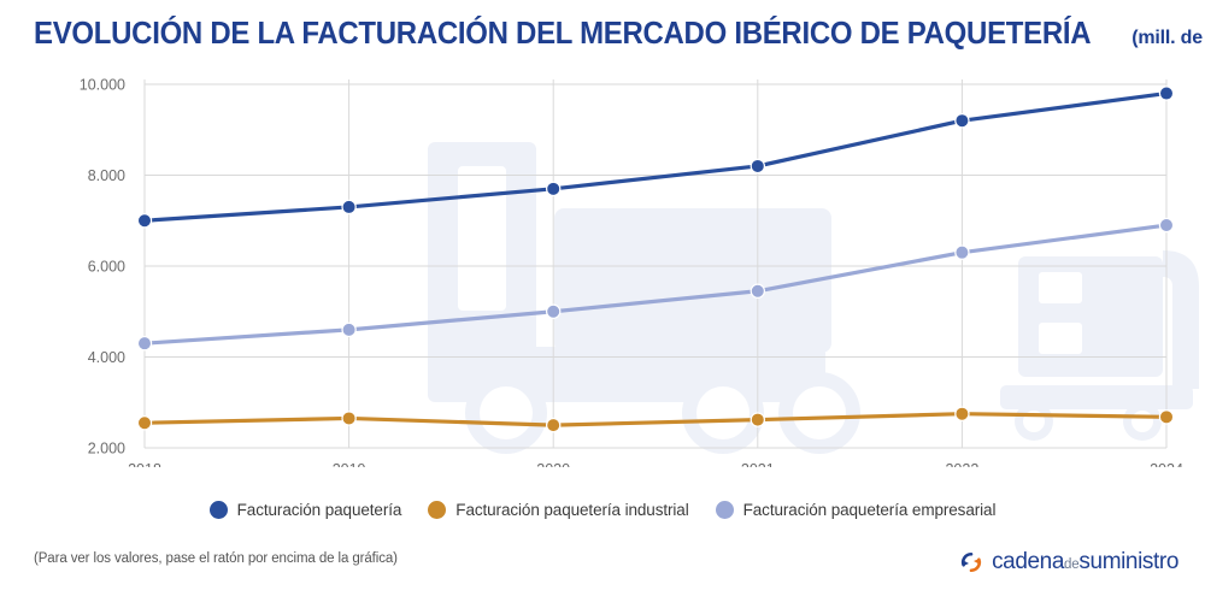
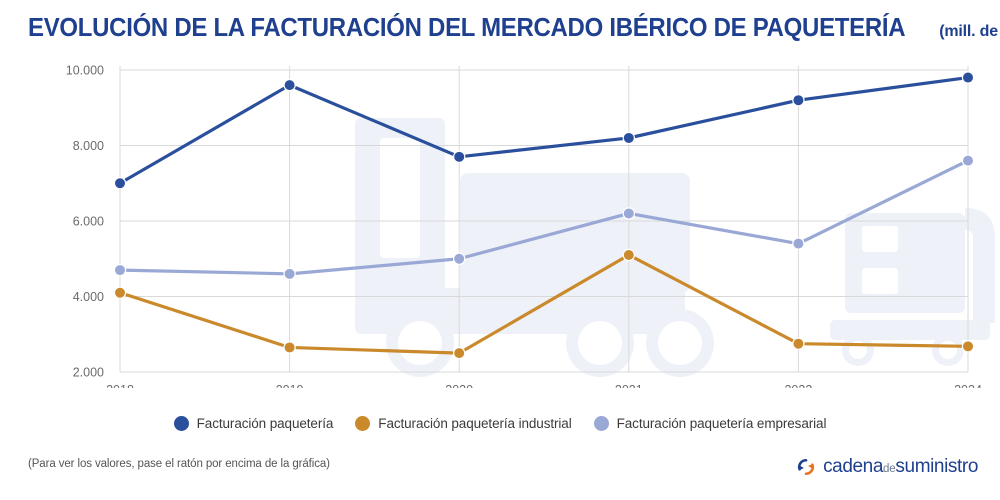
Facturación paquetería industrial/2018: 2600 -> 4100
Facturación paquetería empresarial/2018: 4300 -> 4700
Facturación paquetería/2019: 7300 -> 9600
Facturación paquetería industrial/2021: 2600 -> 5100
Facturación paquetería empresarial/2021: 5400 -> 6200
Facturación paquetería empresarial/2022: 6300 -> 5400
Facturación paquetería empresarial/2024: 6900 -> 7600
